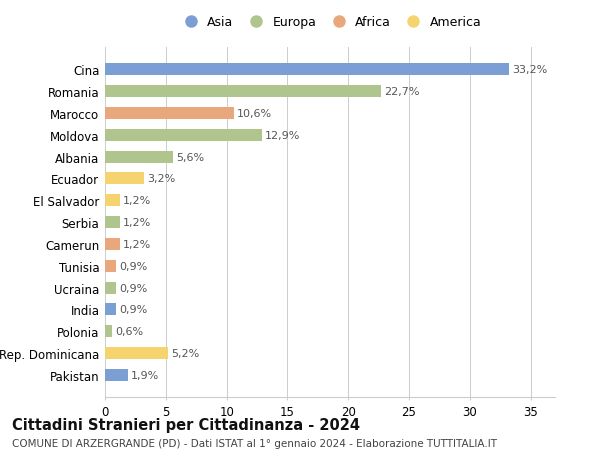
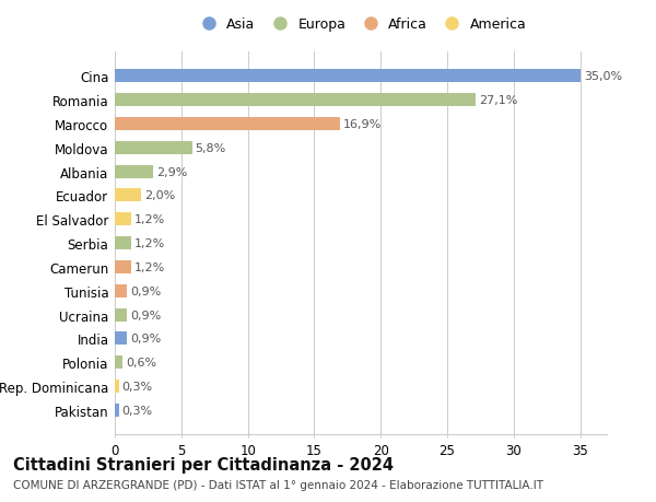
Cina: 33,2% -> 35,0%
Romania: 22,7% -> 27,1%
Marocco: 10,6% -> 16,9%
Moldova: 12,9% -> 5,8%
Albania: 5,6% -> 2,9%
Ecuador: 3,2% -> 2,0%
Rep. Dominicana: 5,2% -> 0,3%
Pakistan: 1,9% -> 0,3%
